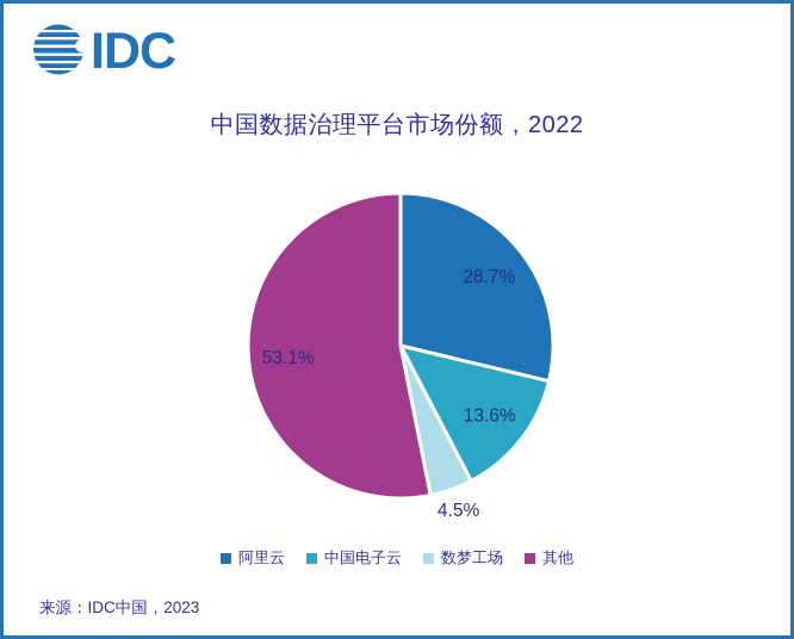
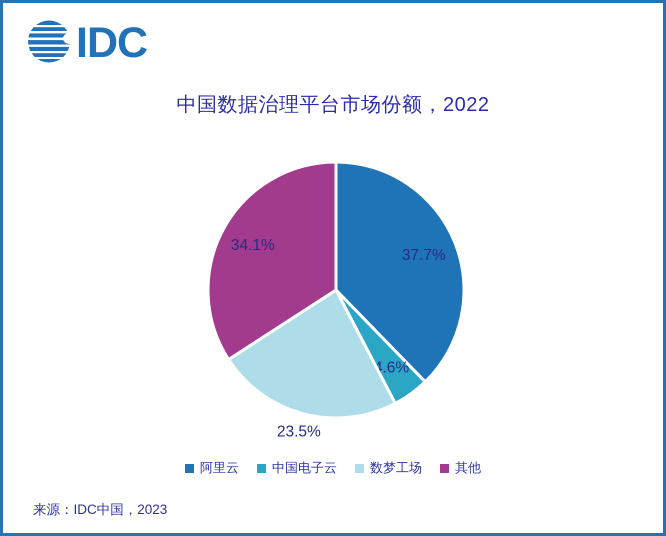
阿里云: 28.7% -> 37.7%
中国电子云: 13.6% -> 4.6%
数梦工场: 4.5% -> 23.5%
其他: 53.1% -> 34.1%
